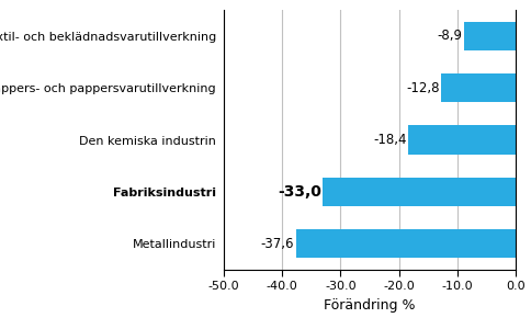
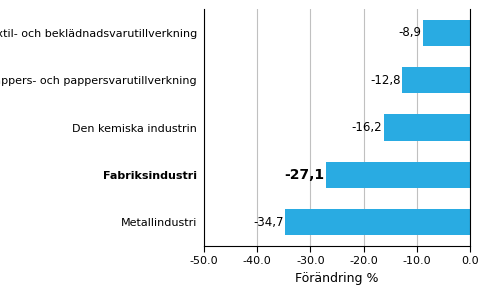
Den kemiska industrin: -18,4 -> -16,2
Fabriksindustri: -33,0 -> -27,1
Metallindustri: -37,6 -> -34,7
